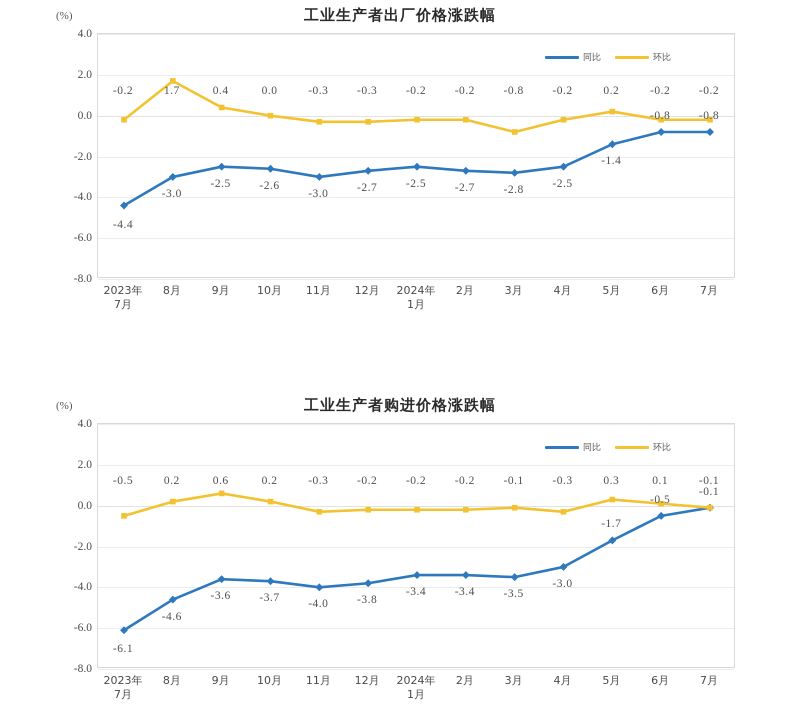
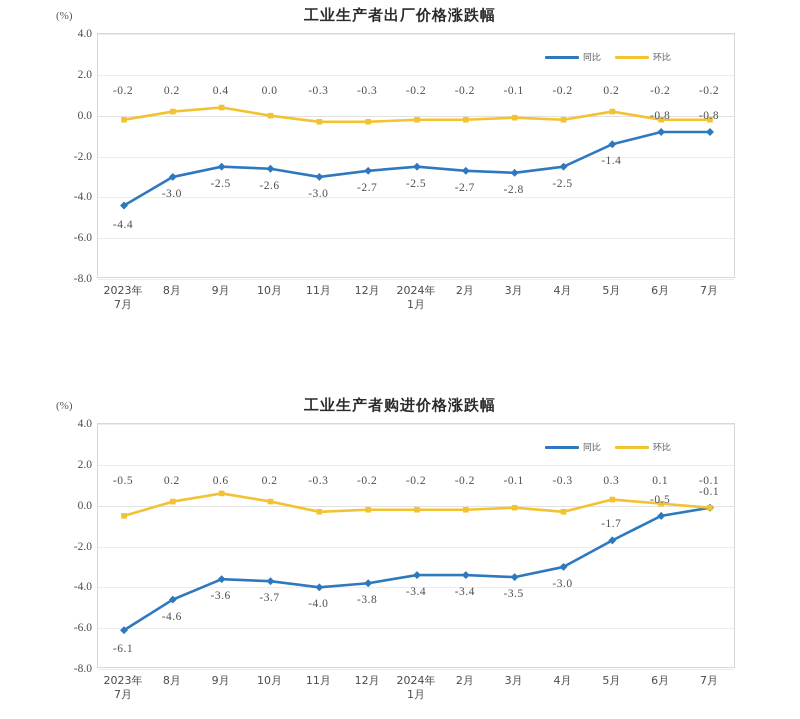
工业生产者出厂价格涨跌幅/环比/8月: 1.7 -> 0.2
工业生产者出厂价格涨跌幅/环比/3月: -0.8 -> -0.1
